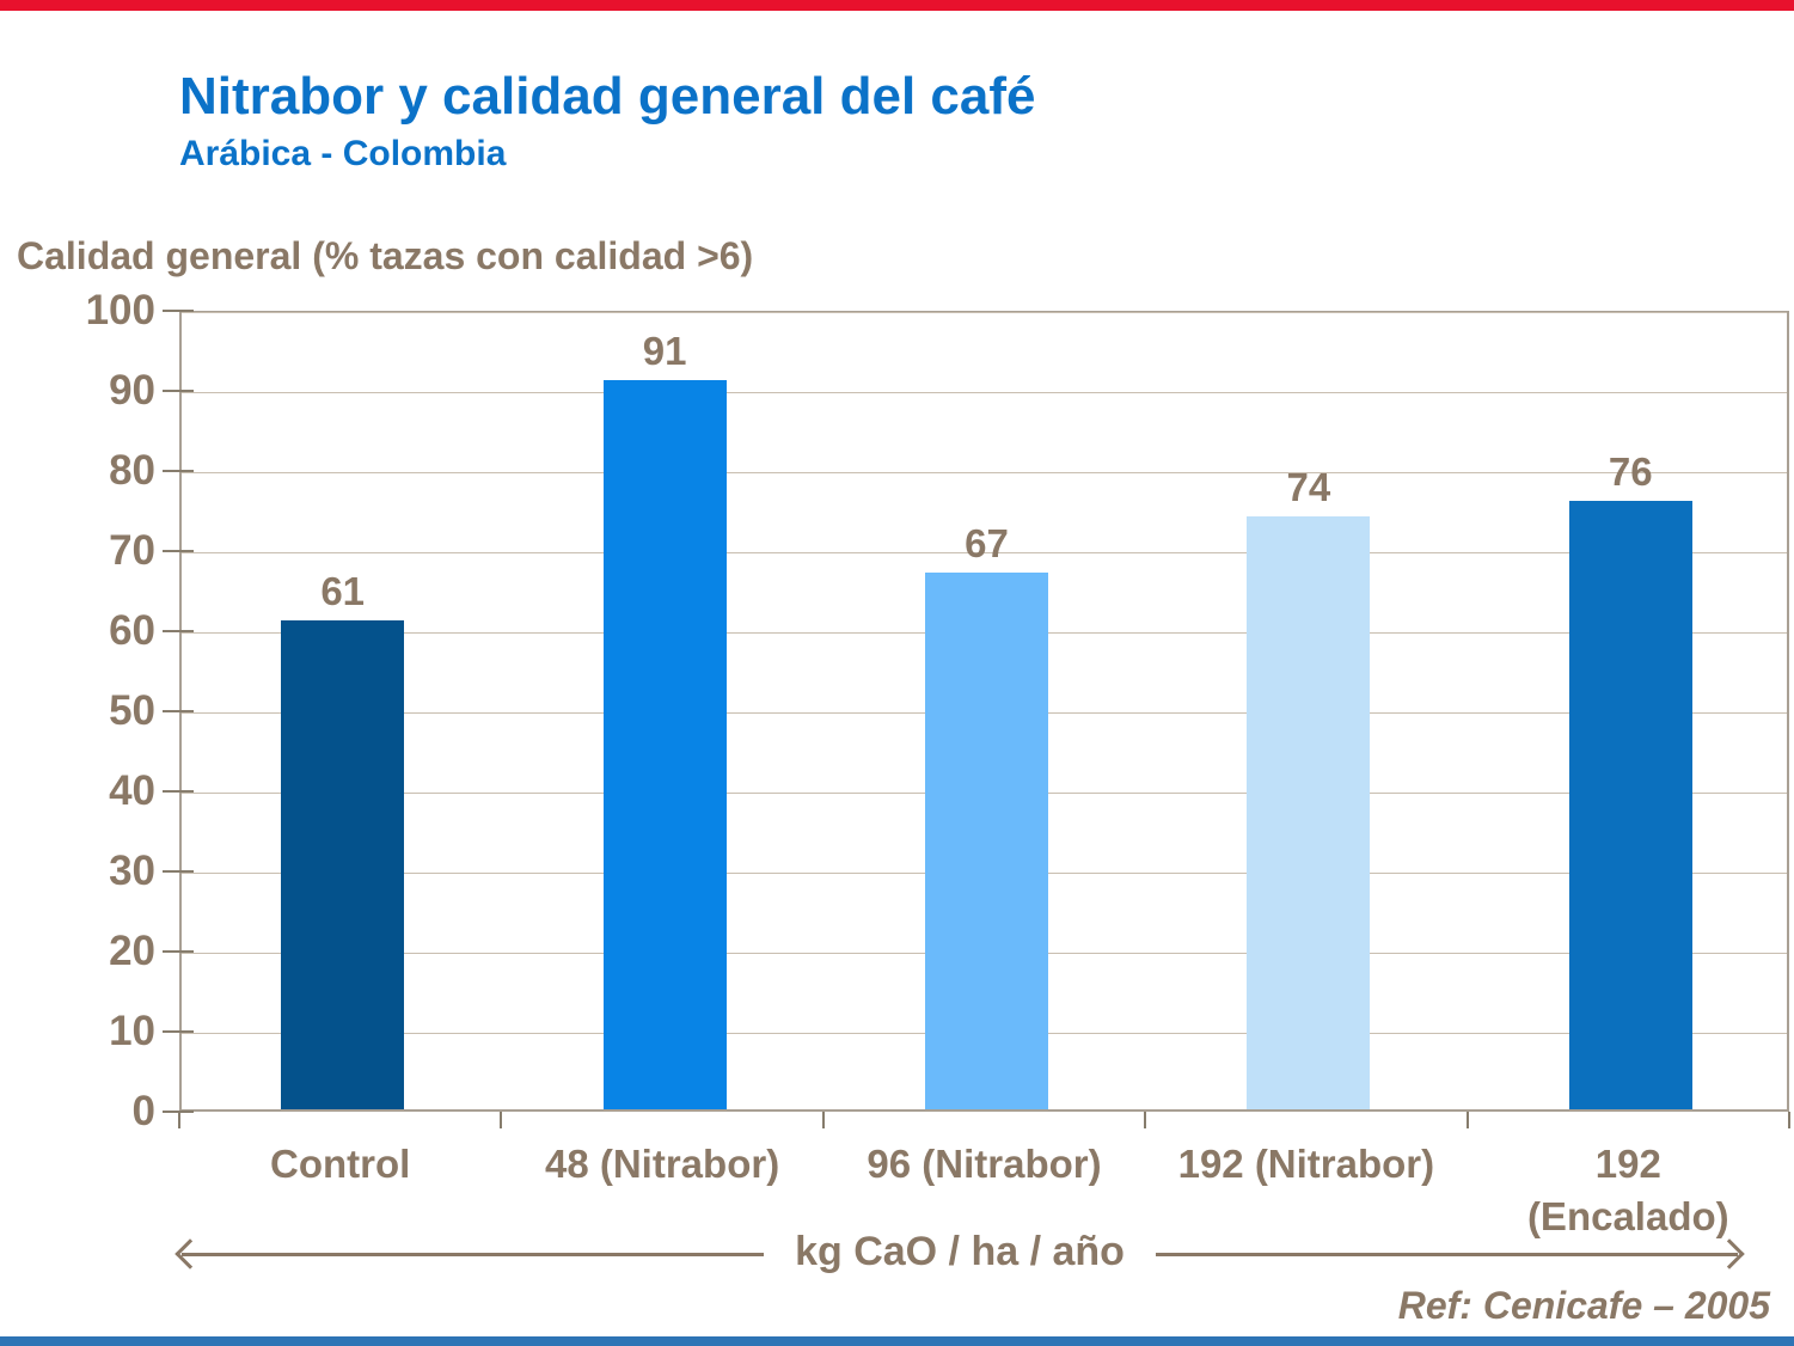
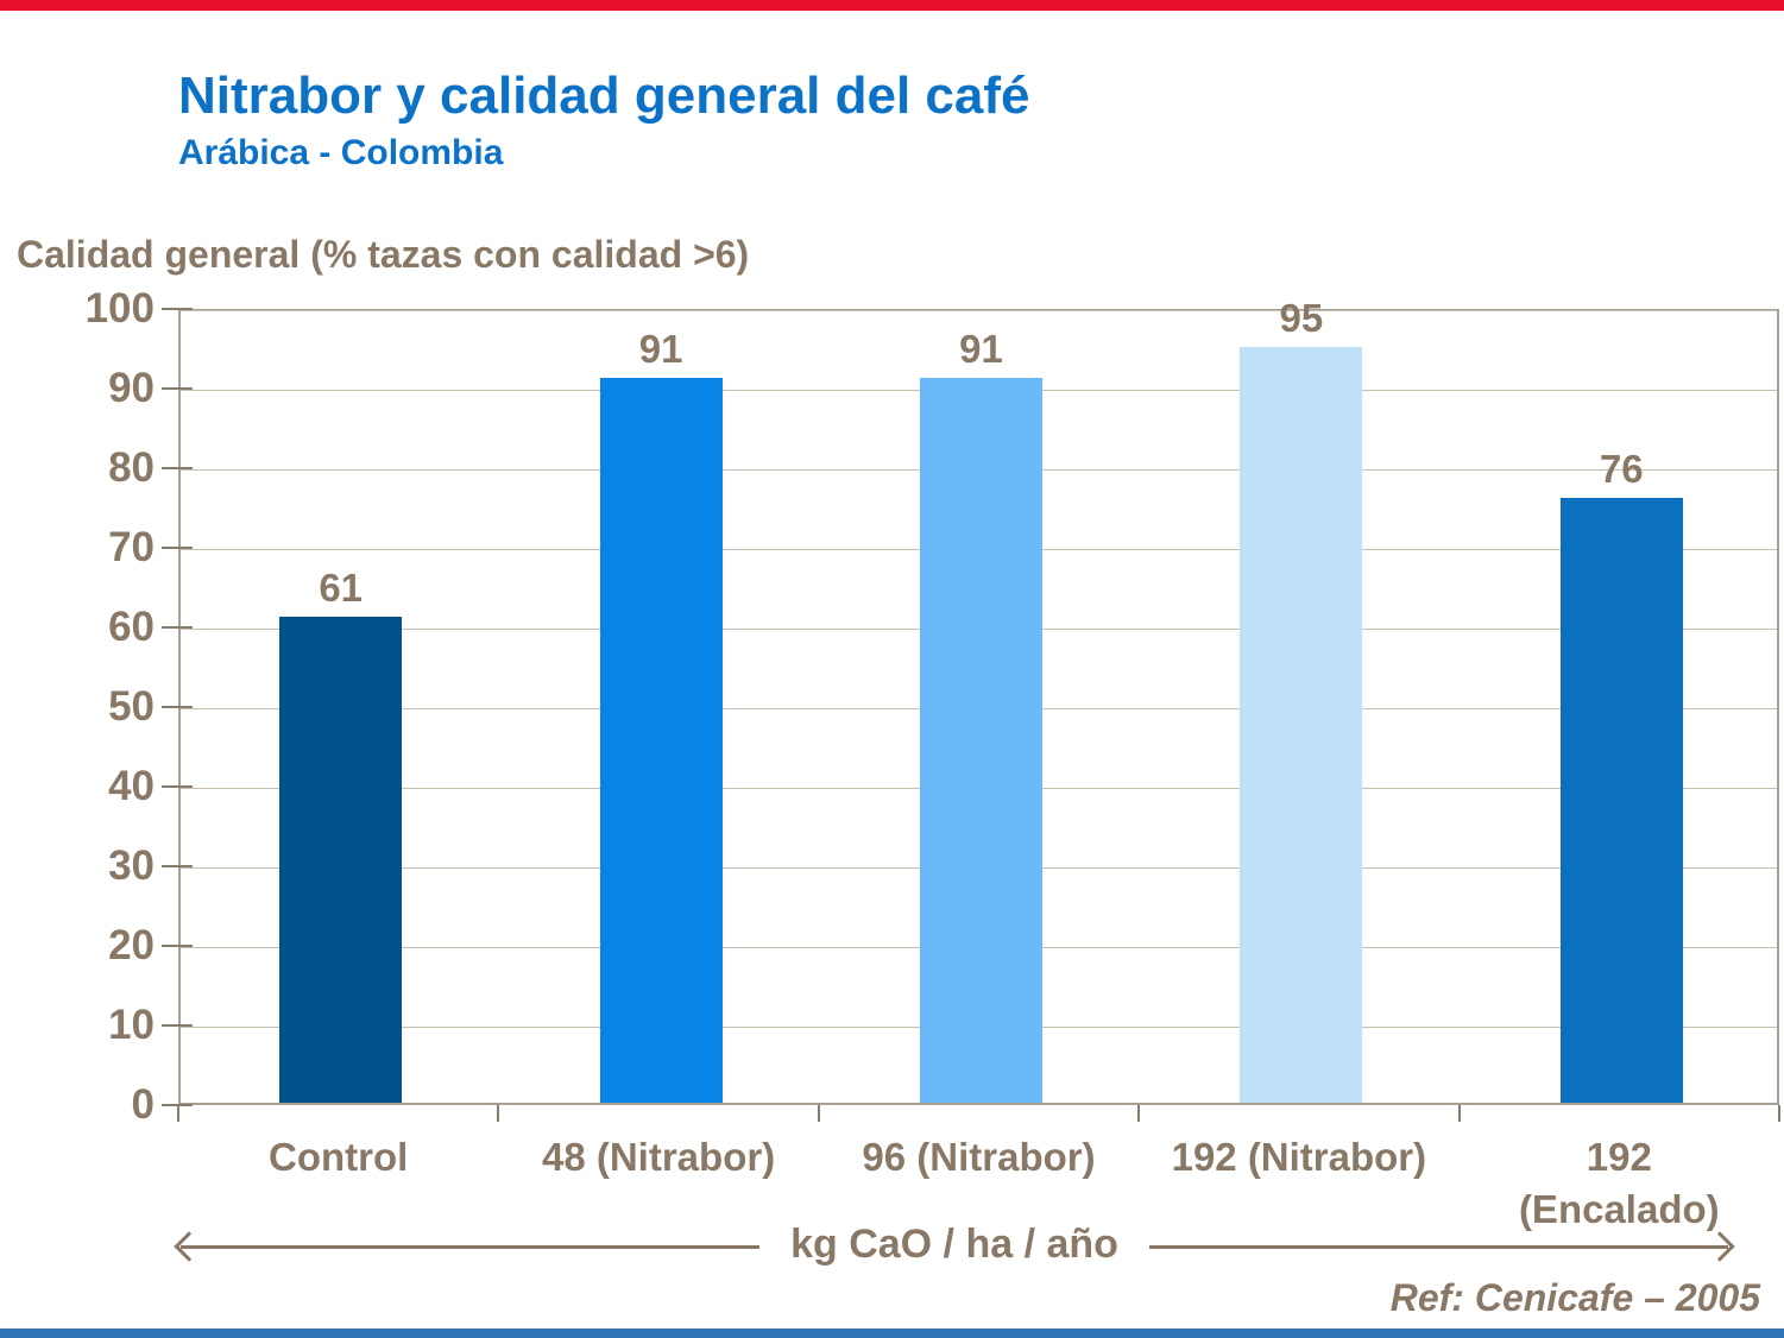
96 (Nitrabor): 67 -> 91
192 (Nitrabor): 74 -> 95
